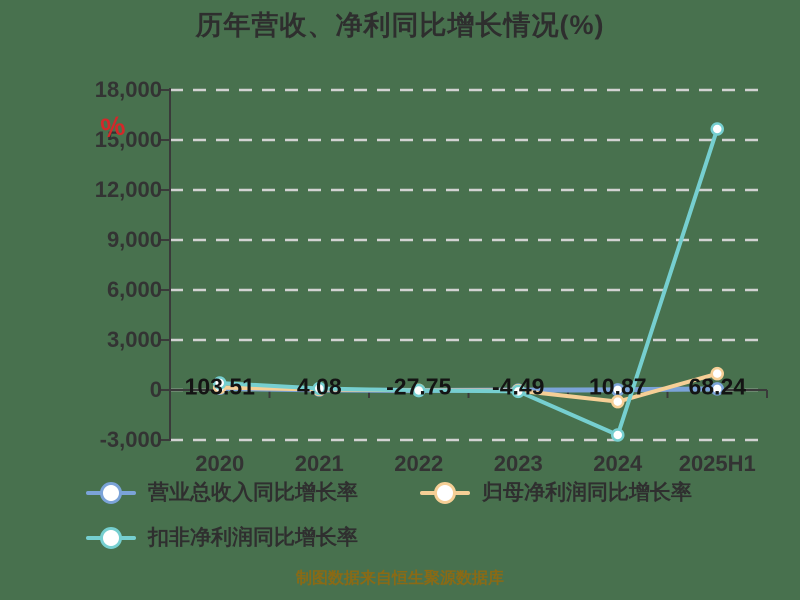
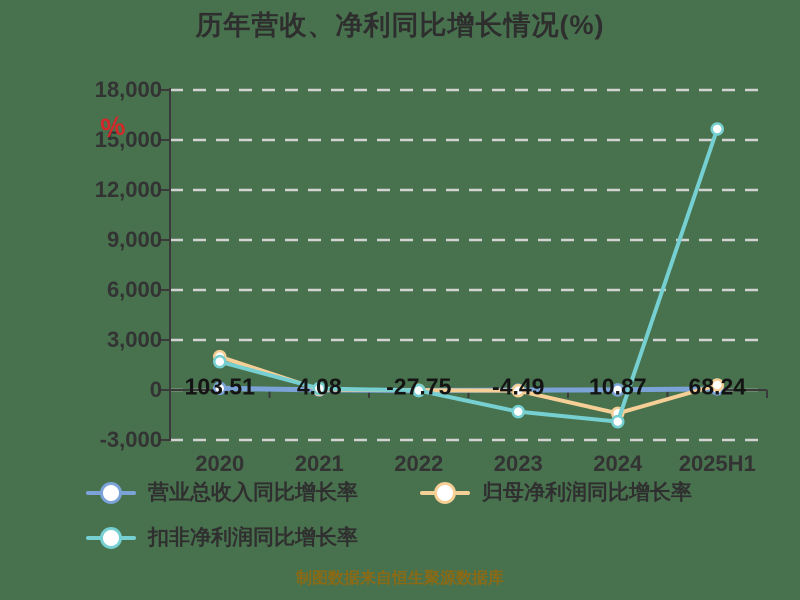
归母净利润同比增长率/2020: 200 -> 2000
扣非净利润同比增长率/2020: 400 -> 1700
扣非净利润同比增长率/2023: -100 -> -1300
归母净利润同比增长率/2024: -700 -> -1400
扣非净利润同比增长率/2024: -2700 -> -1900
归母净利润同比增长率/2025H1: 1000 -> 300
